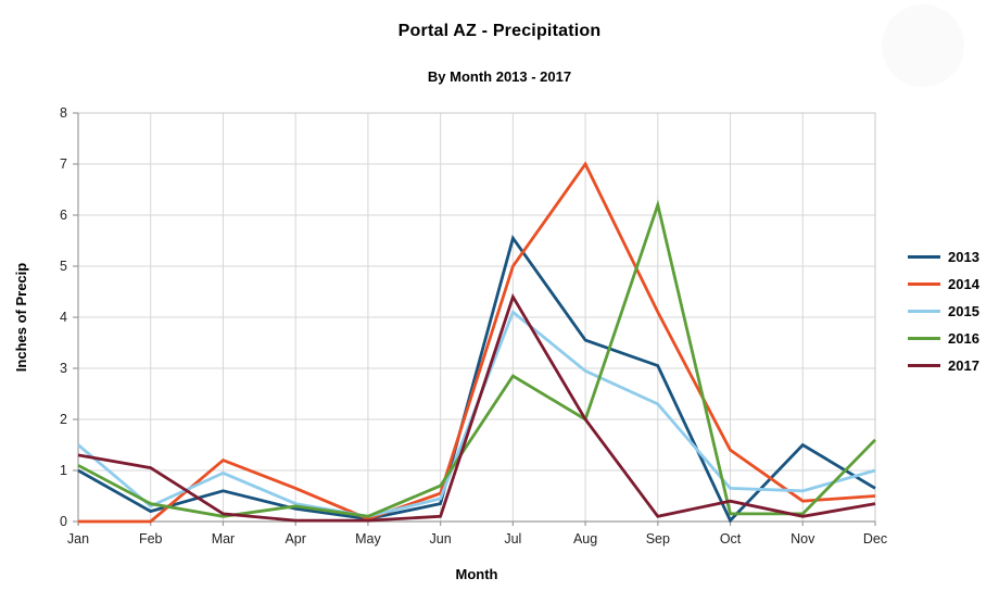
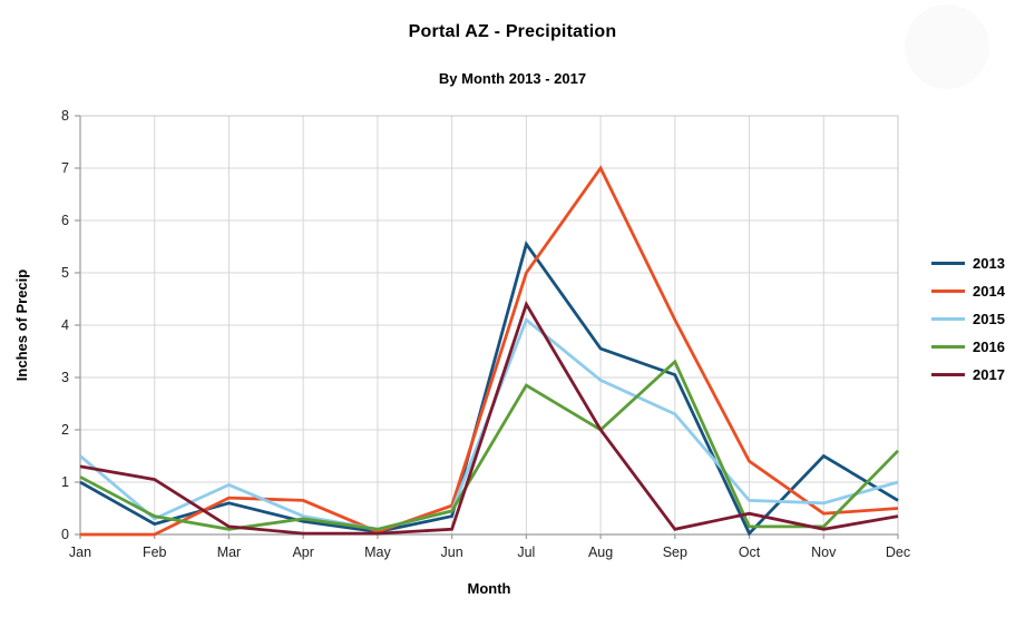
2014/Mar: 1.2 -> 0.7
2016/Jun: 0.7 -> 0.5
2016/Sep: 6.2 -> 3.3
